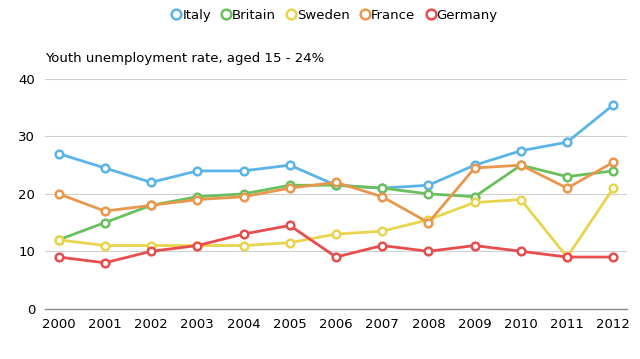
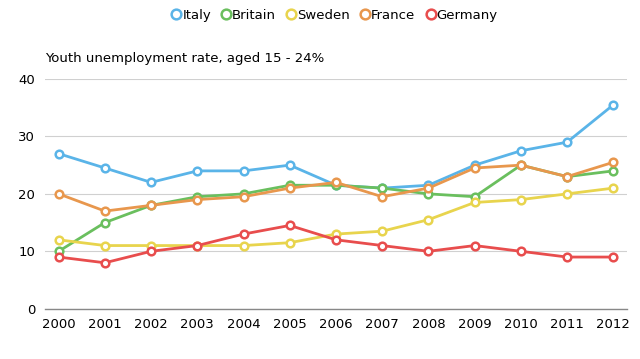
Britain/2000: 12.0 -> 10.0
Germany/2006: 9.0 -> 12.0
France/2008: 15.0 -> 21.0
Sweden/2011: 9.0 -> 20.0
France/2011: 21.0 -> 23.0
